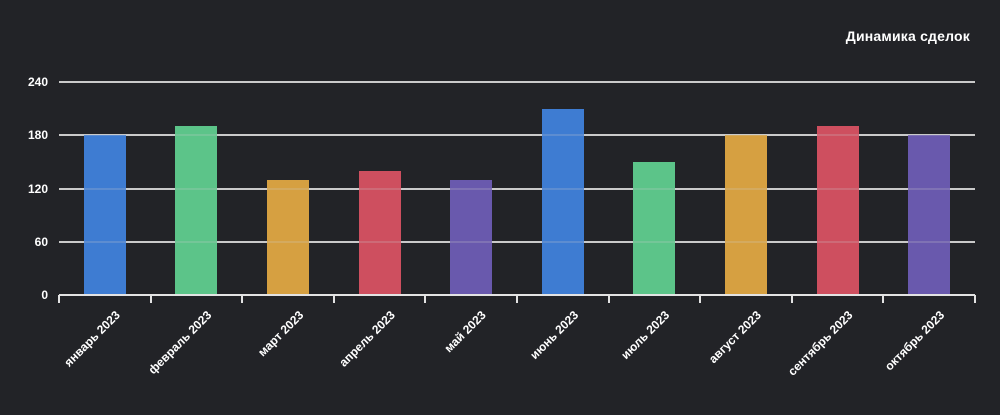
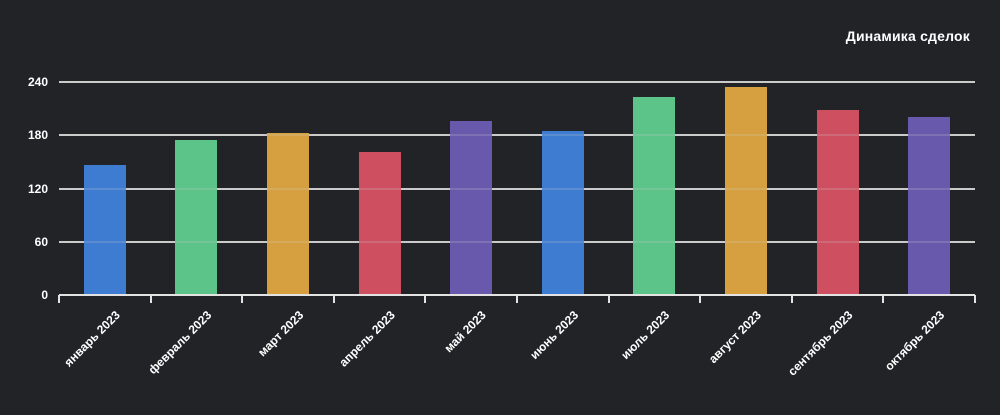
январь 2023: 180 -> 150
февраль 2023: 190 -> 180
март 2023: 130 -> 180
апрель 2023: 140 -> 160
май 2023: 130 -> 200
июнь 2023: 210 -> 180
июль 2023: 150 -> 220
август 2023: 180 -> 230
сентябрь 2023: 190 -> 210
октябрь 2023: 180 -> 200
